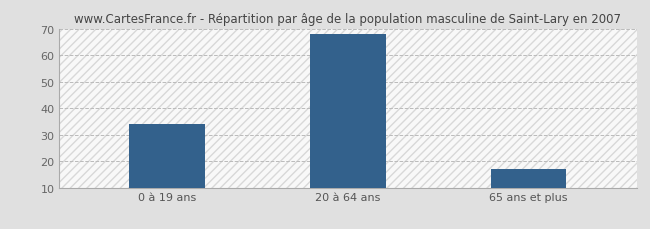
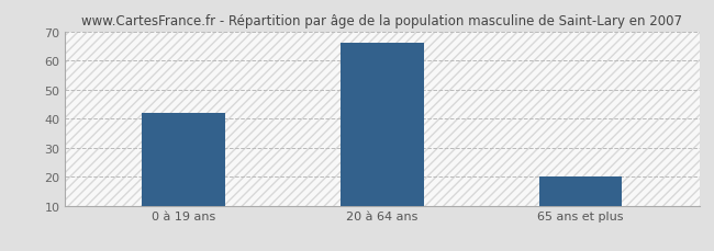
0 à 19 ans: 34 -> 42
20 à 64 ans: 68 -> 66
65 ans et plus: 17 -> 20
